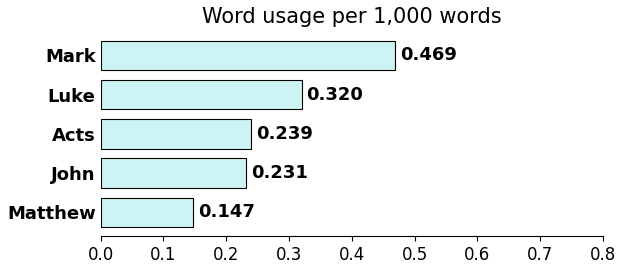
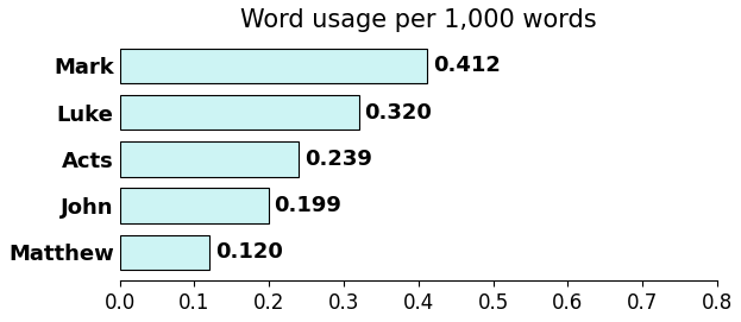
Mark: 0.469 -> 0.412
John: 0.231 -> 0.199
Matthew: 0.147 -> 0.120
